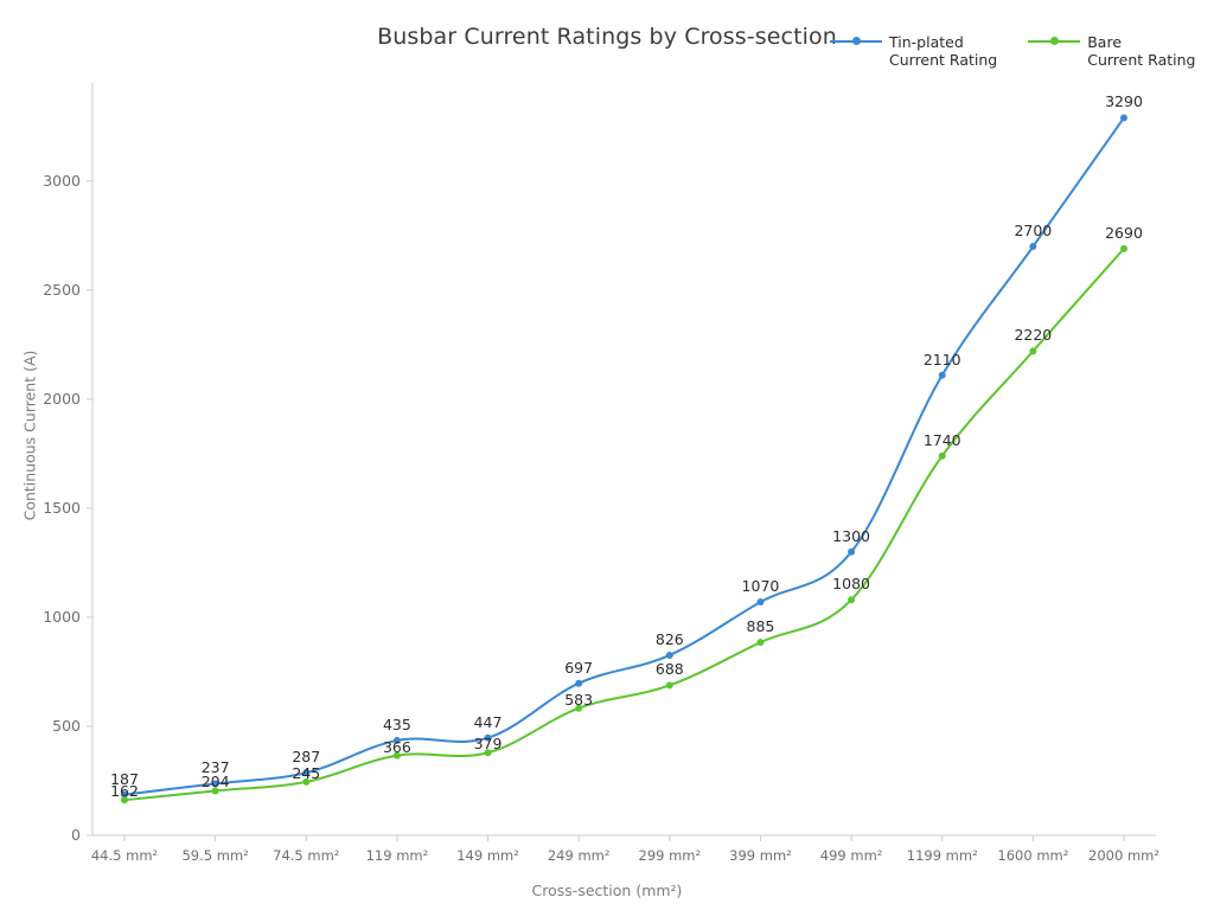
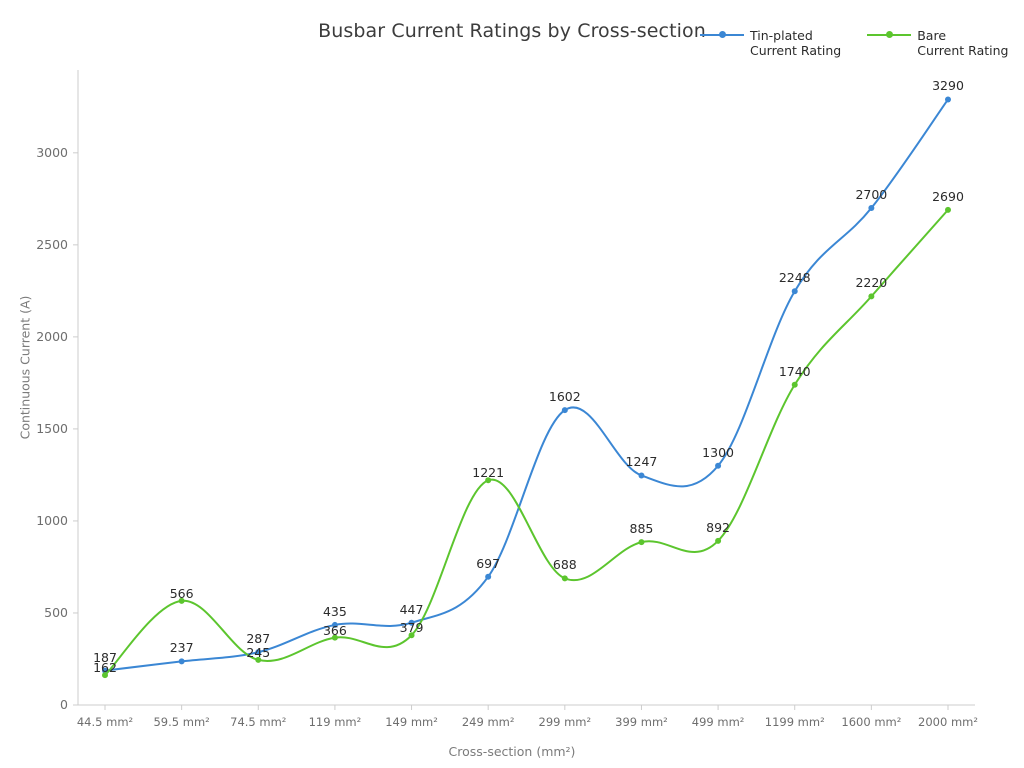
Bare Current Rating/59.5 mm²: 204 -> 566
Bare Current Rating/249 mm²: 583 -> 1221
Tin-plated Current Rating/299 mm²: 826 -> 1602
Tin-plated Current Rating/399 mm²: 1070 -> 1247
Bare Current Rating/499 mm²: 1080 -> 892
Tin-plated Current Rating/1199 mm²: 2110 -> 2248
